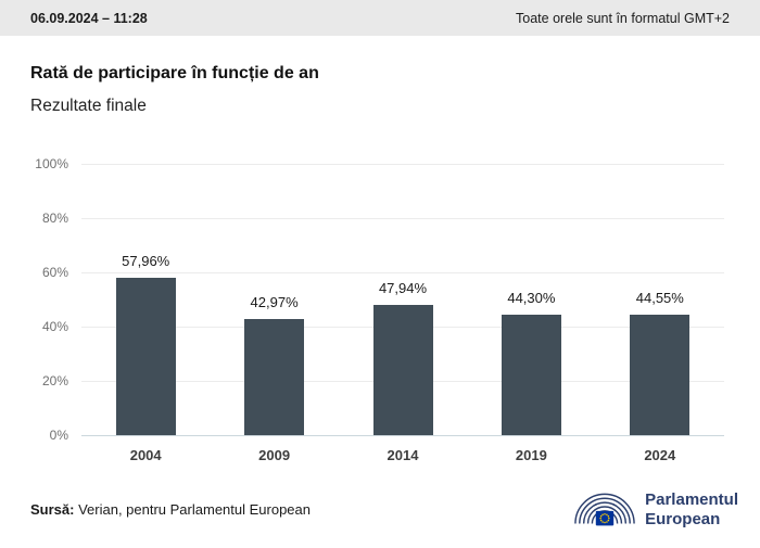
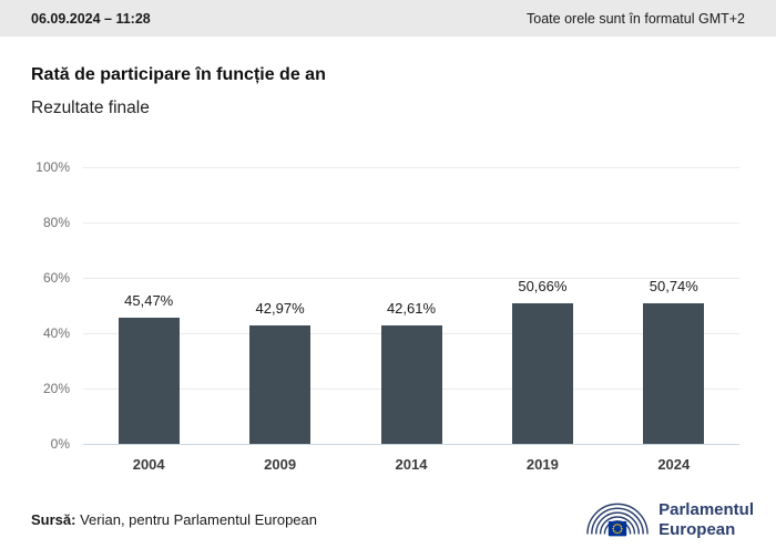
2004: 57,96% -> 45,47%
2014: 47,94% -> 42,61%
2019: 44,30% -> 50,66%
2024: 44,55% -> 50,74%
